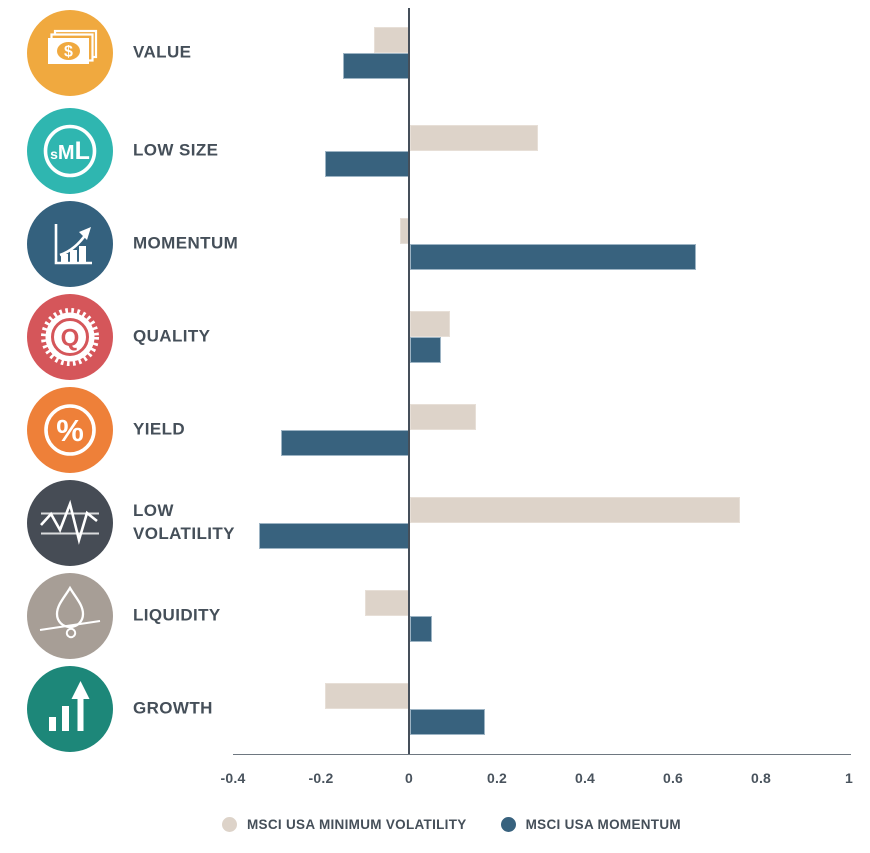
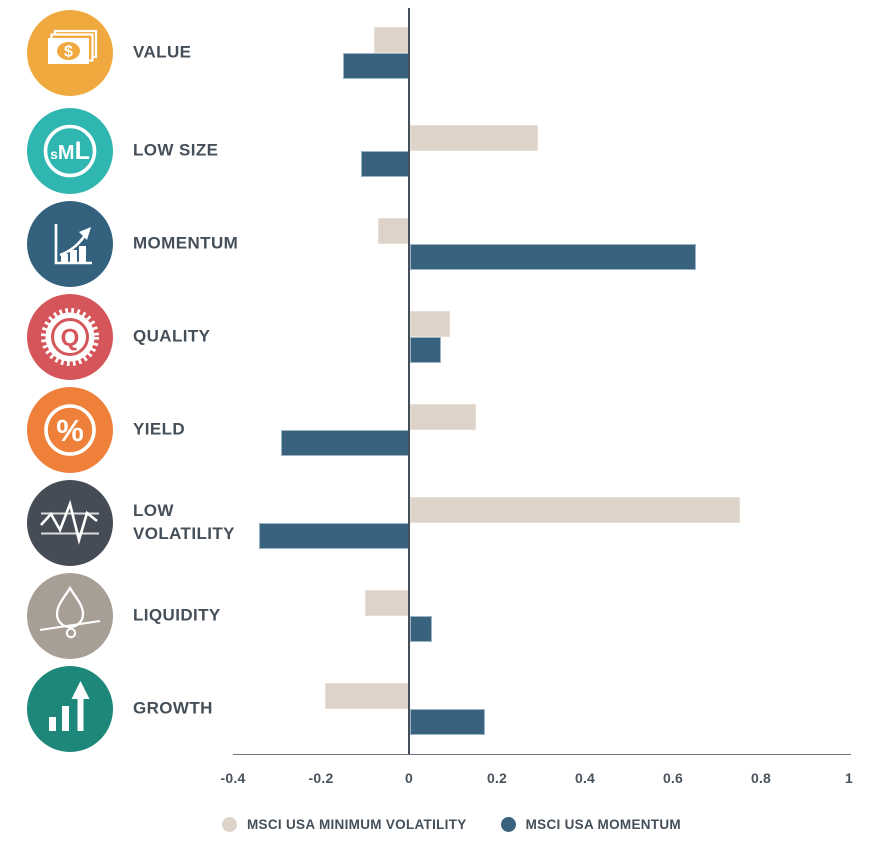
MSCI USA MOMENTUM/LOW SIZE: -0.19 -> -0.11
MSCI USA MINIMUM VOLATILITY/MOMENTUM: -0.02 -> -0.07
